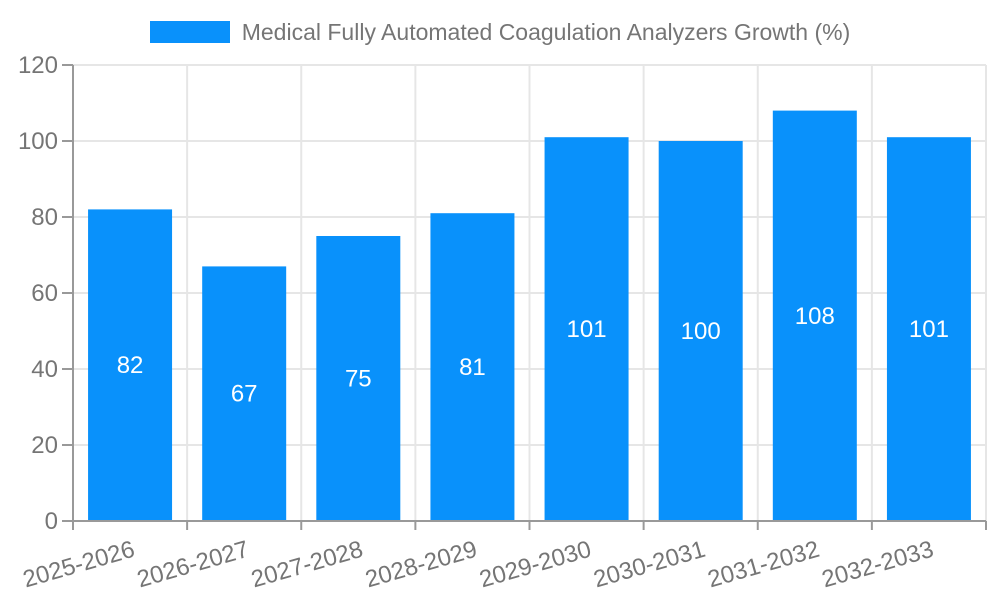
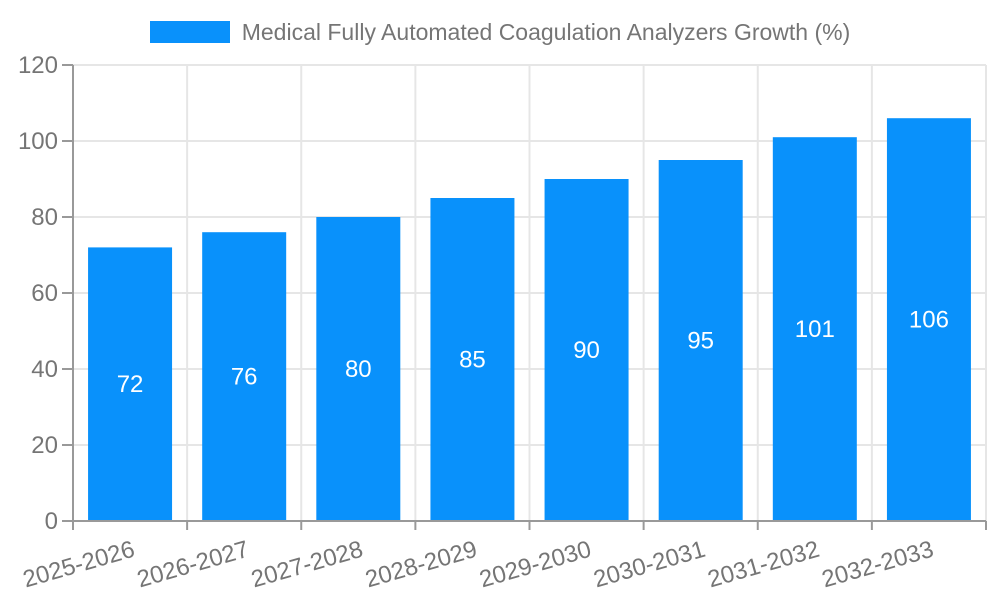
2025-2026: 82 -> 72
2026-2027: 67 -> 76
2027-2028: 75 -> 80
2028-2029: 81 -> 85
2029-2030: 101 -> 90
2030-2031: 100 -> 95
2031-2032: 108 -> 101
2032-2033: 101 -> 106
